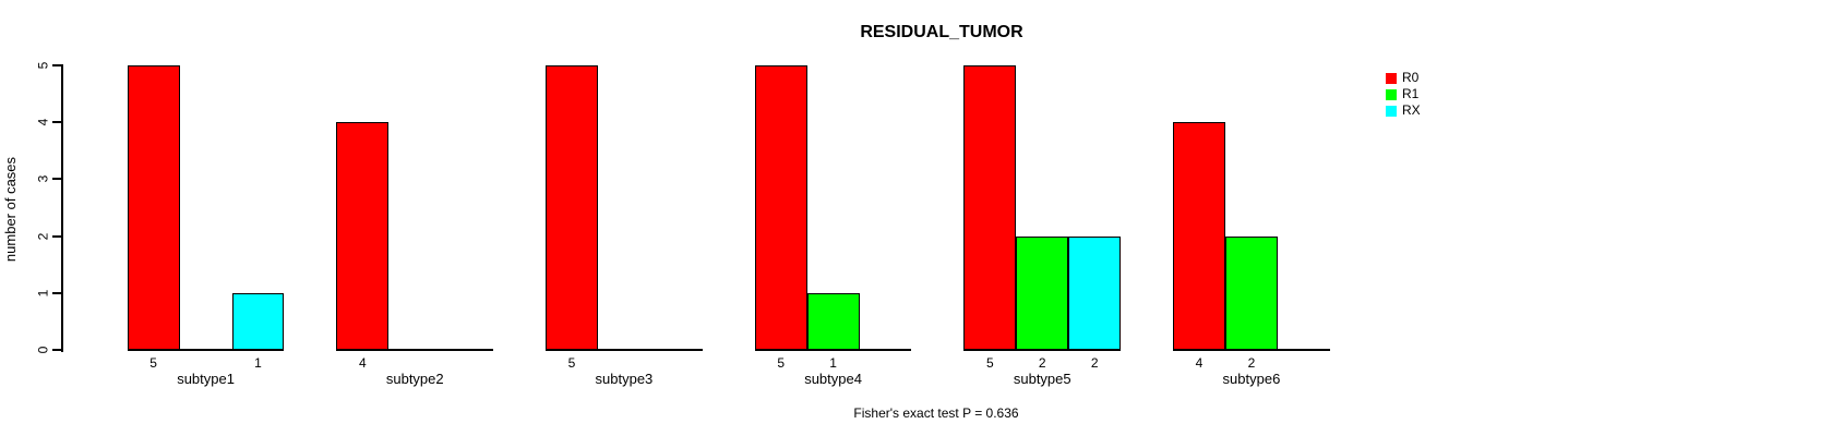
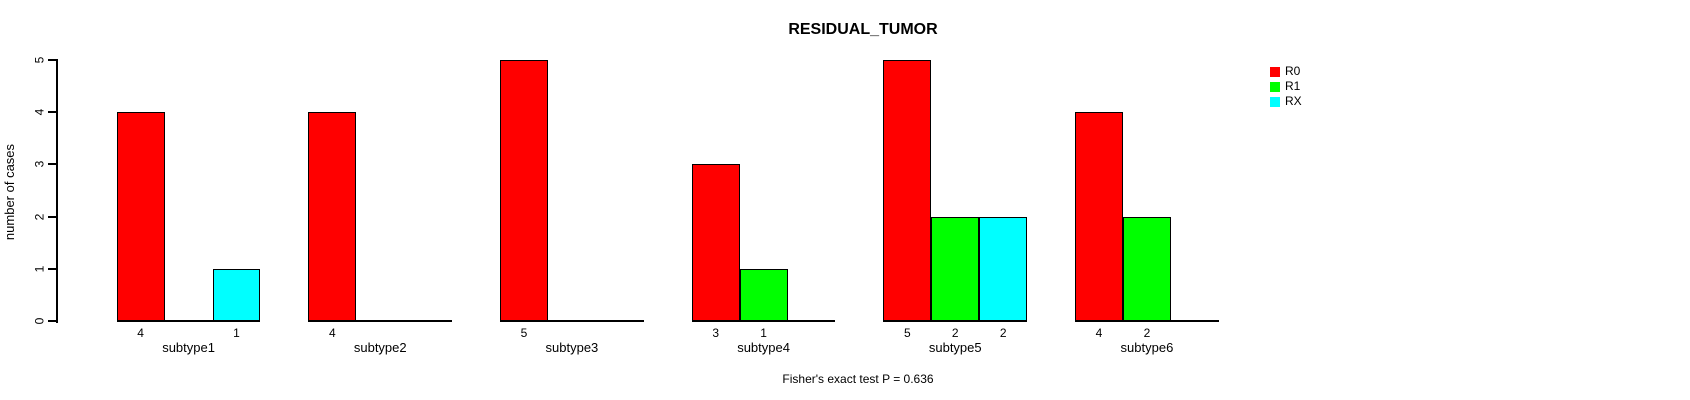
R0/subtype1: 5 -> 4
R0/subtype4: 5 -> 3
